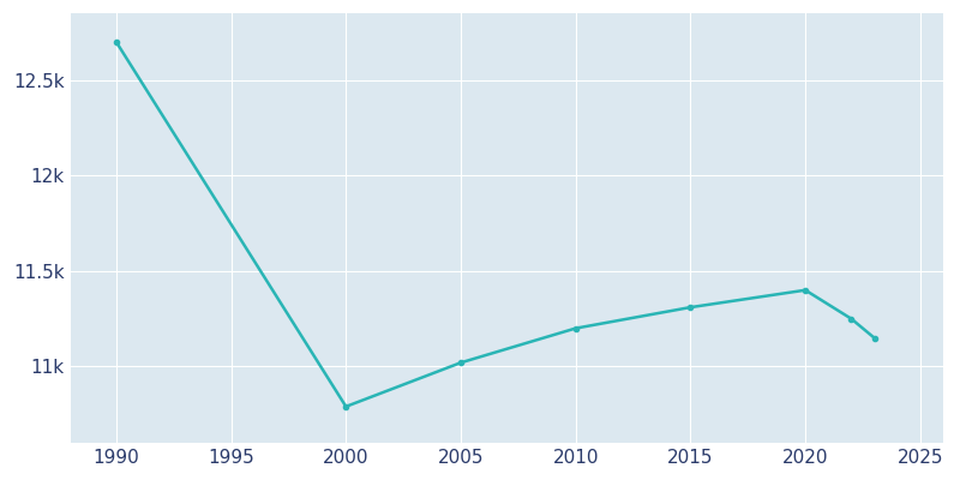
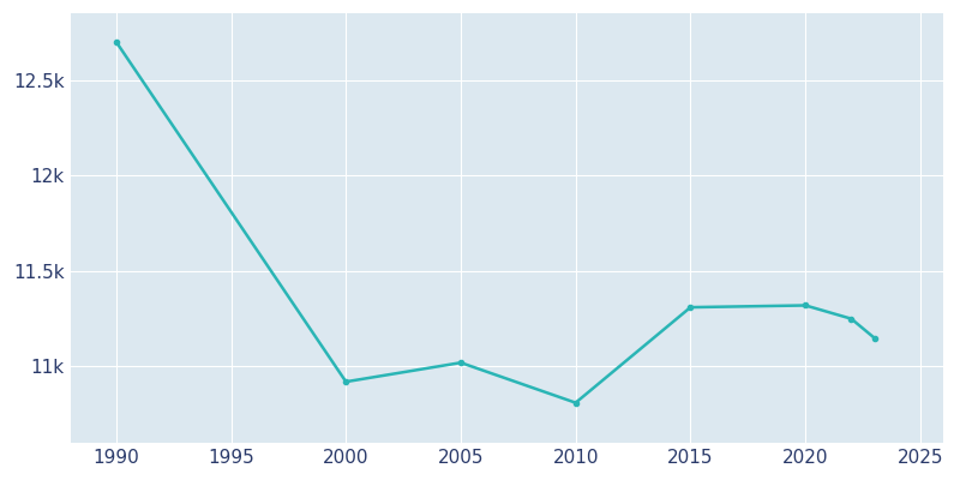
2000: 10.79k -> 10.92k
2010: 11.20k -> 10.81k
2020: 11.40k -> 11.32k
